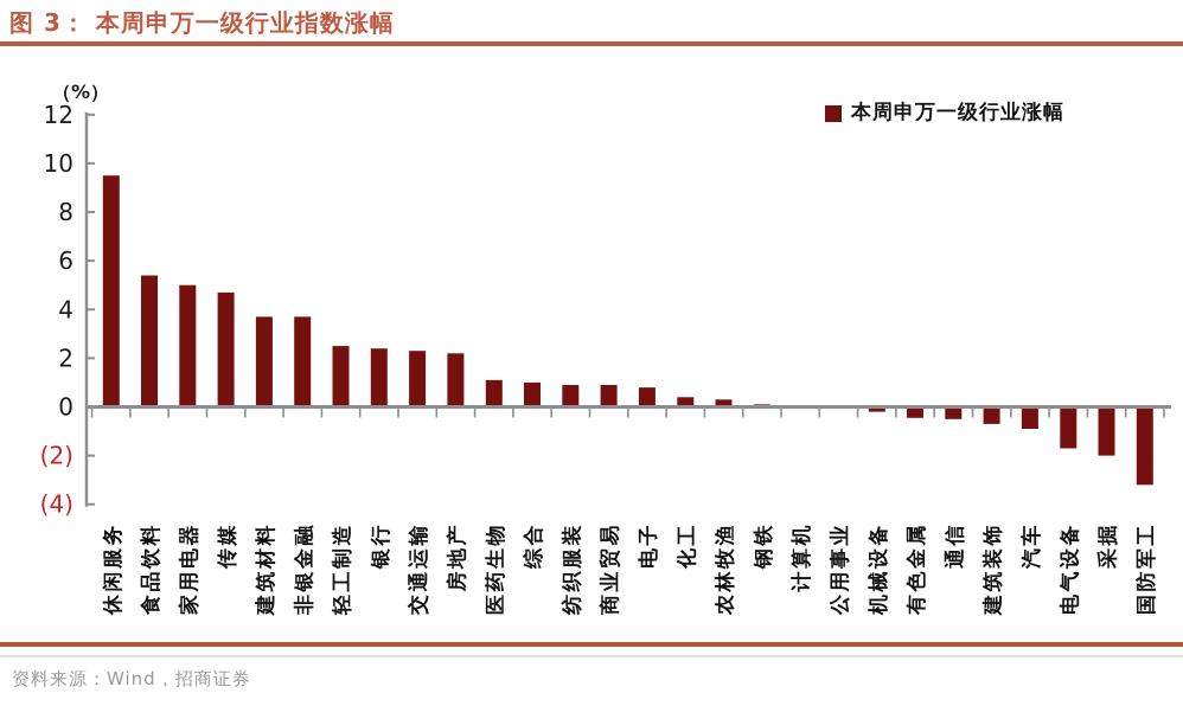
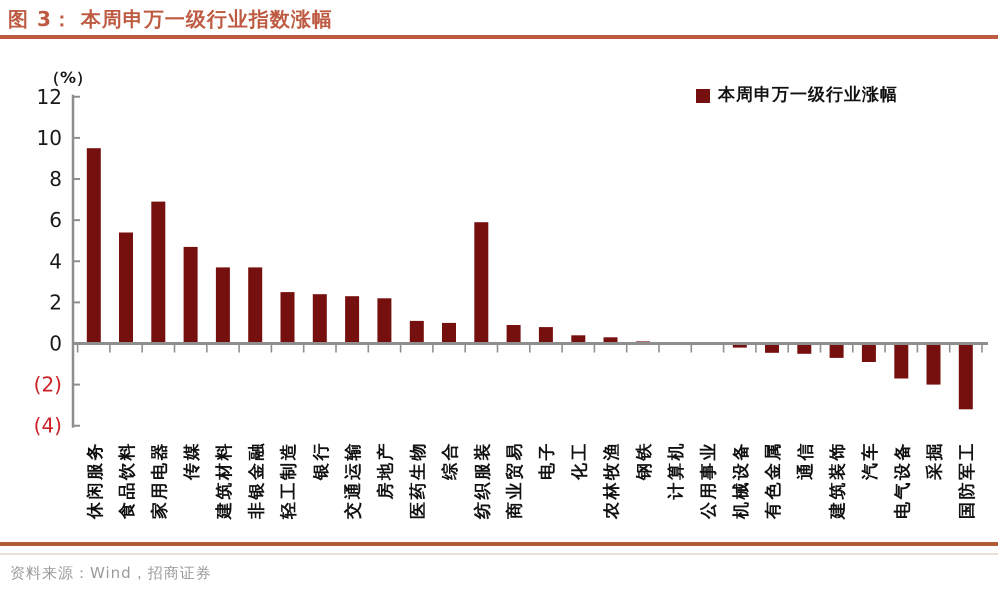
家用电器: 5.0 -> 6.9
纺织服装: 0.9 -> 5.9
